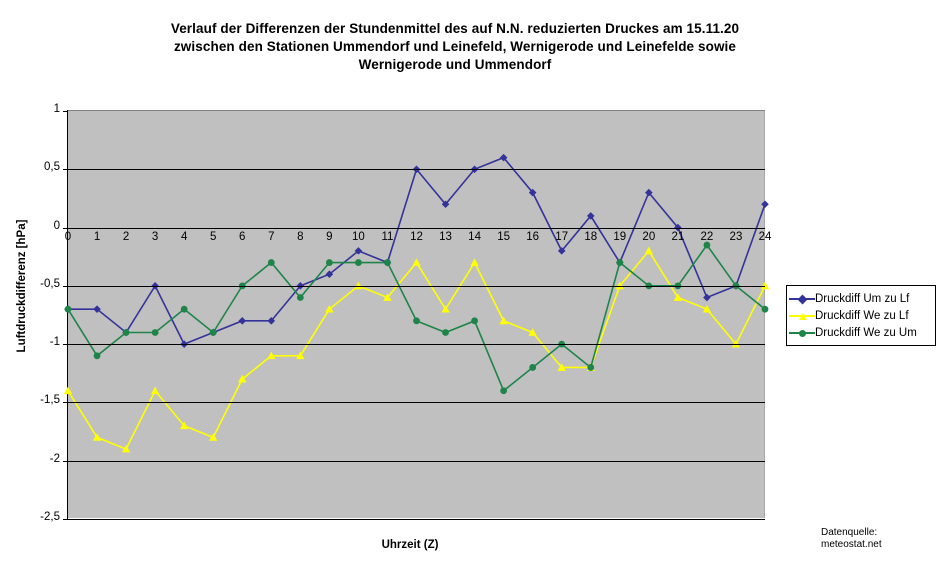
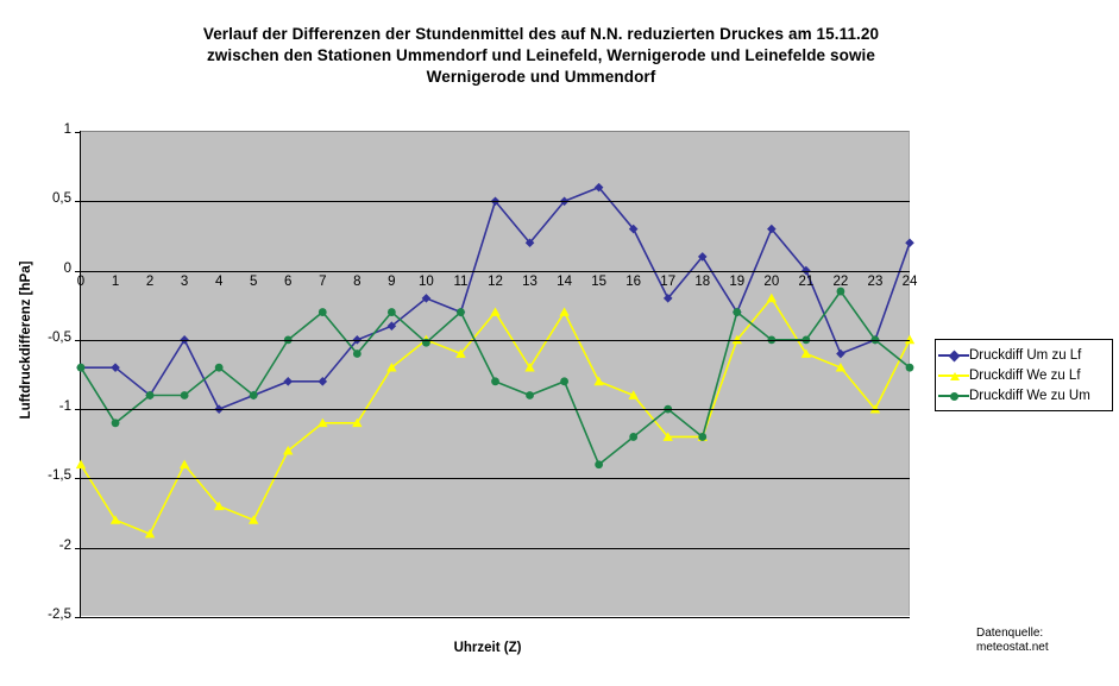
Druckdiff We zu Um/10: -0,30 -> -0,52
